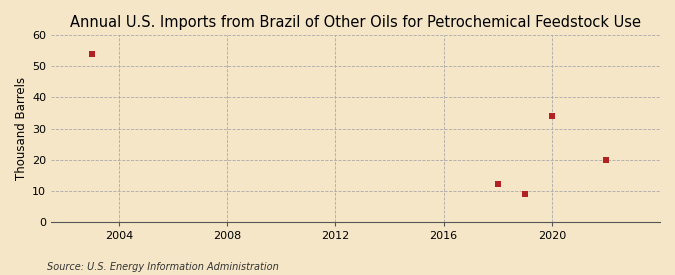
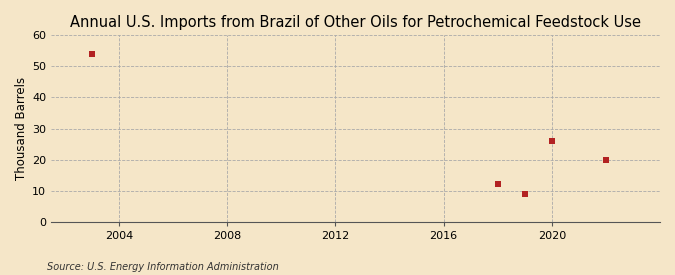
2020: 34 -> 26
